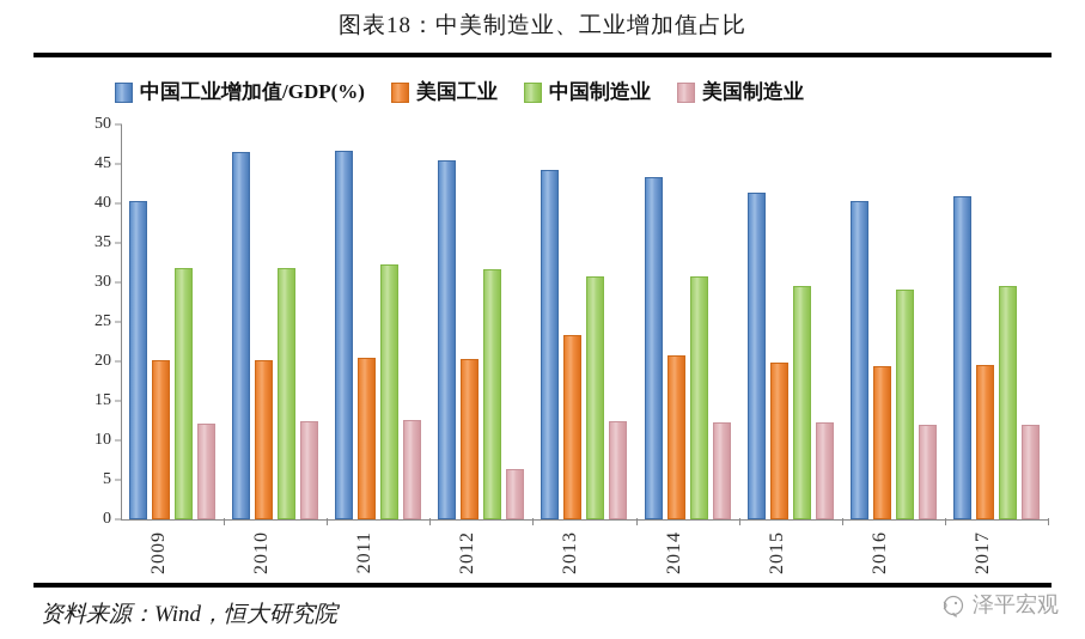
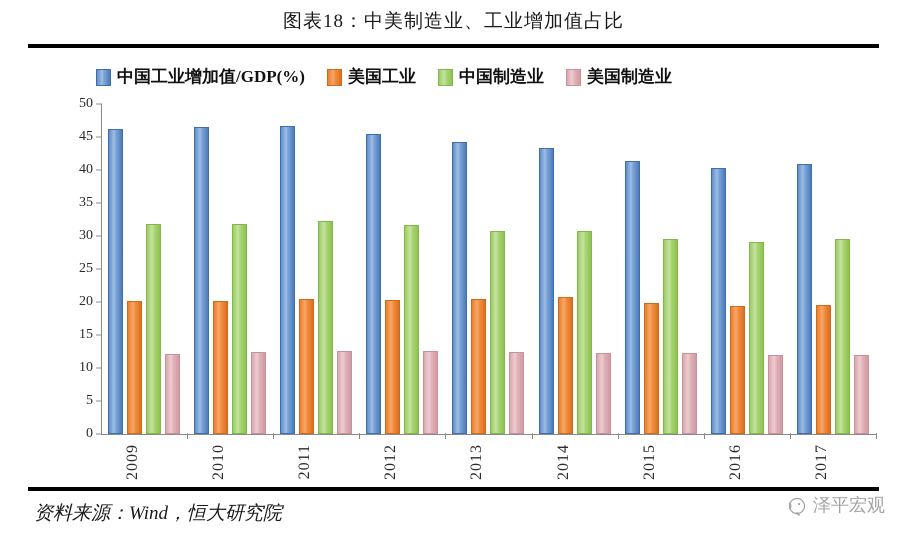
中国工业增加值/GDP(%)/2009: 40 -> 46
美国制造业/2012: 6 -> 12
美国工业/2013: 23 -> 20
